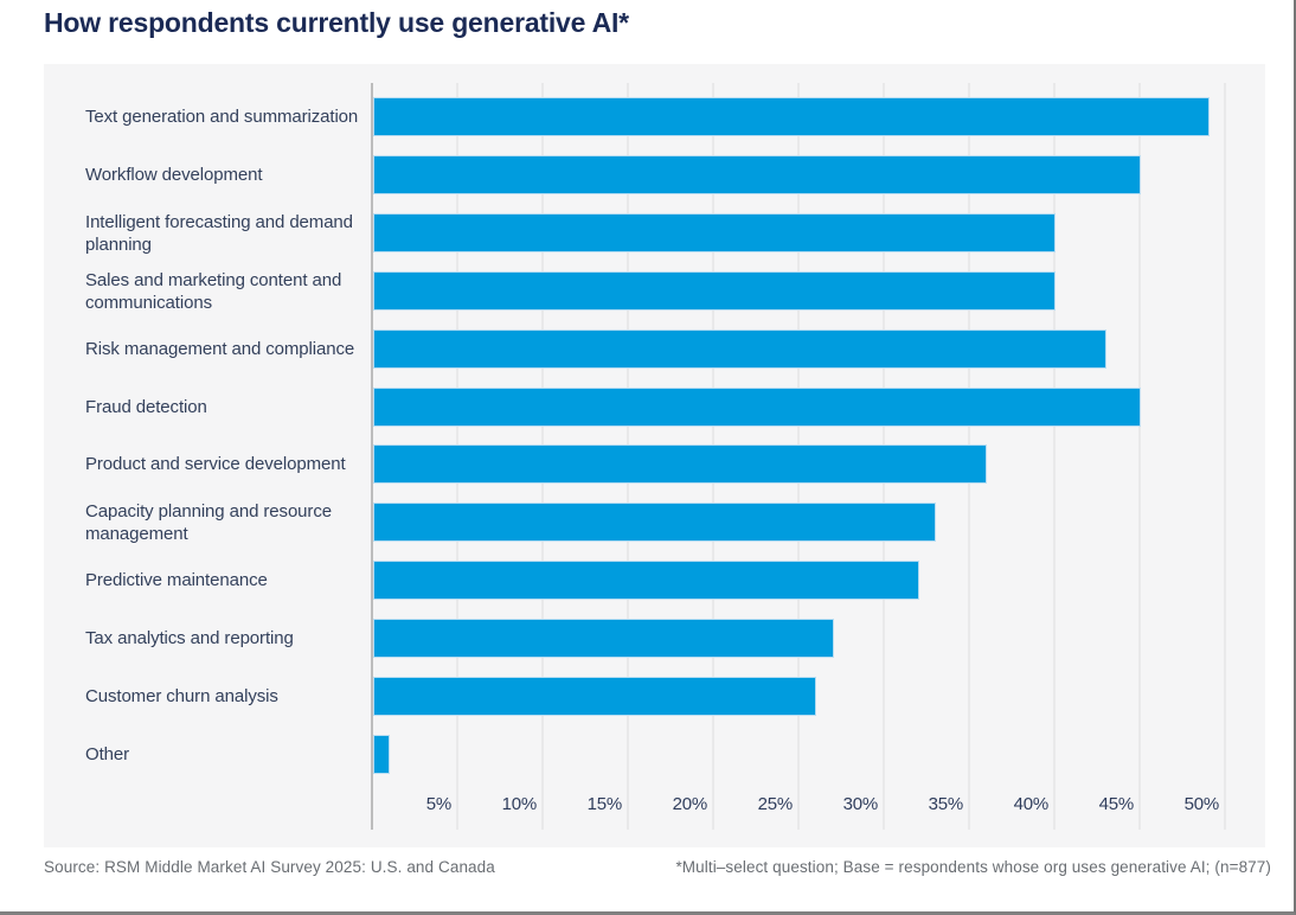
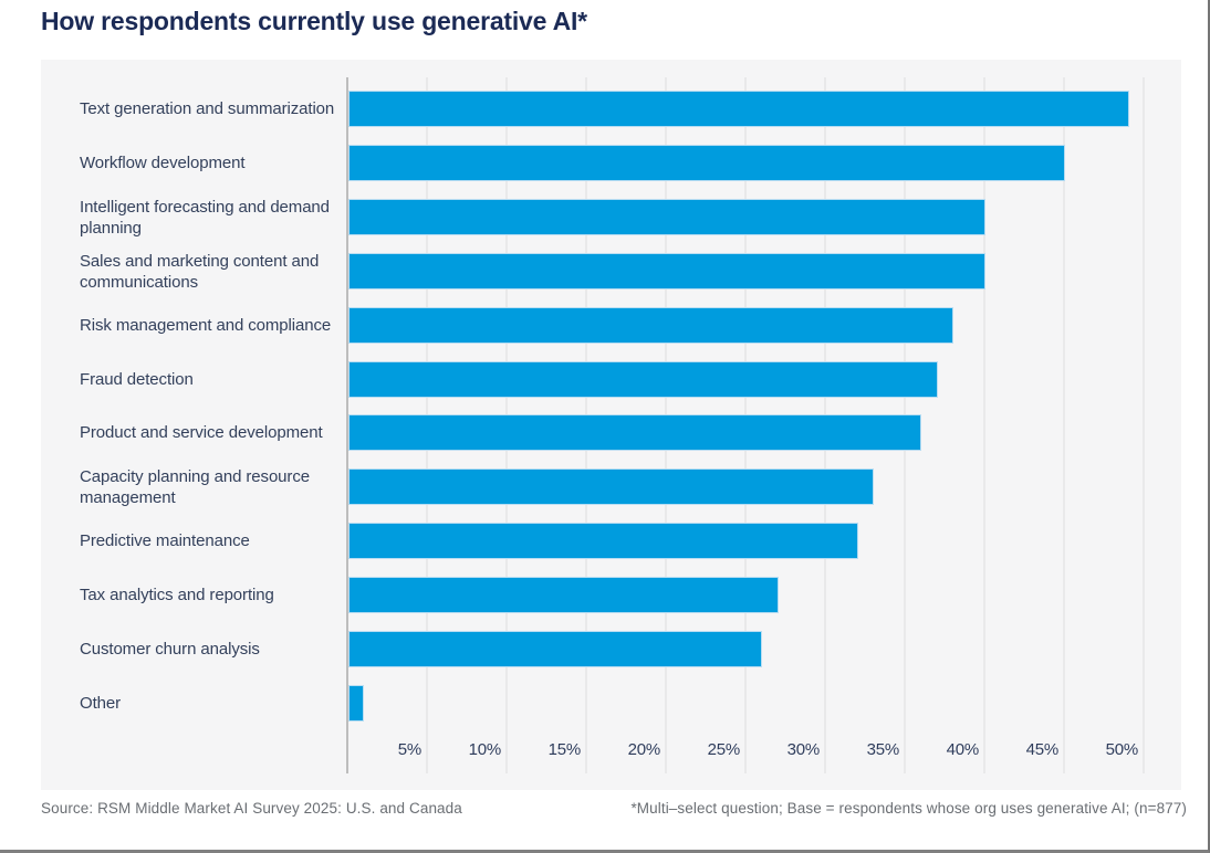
Risk management and compliance: 43% -> 38%
Fraud detection: 45% -> 37%
